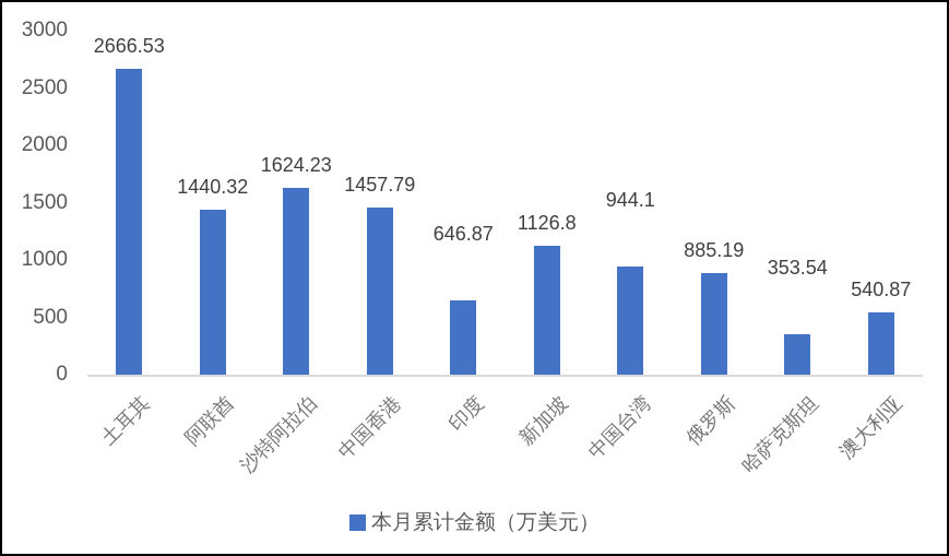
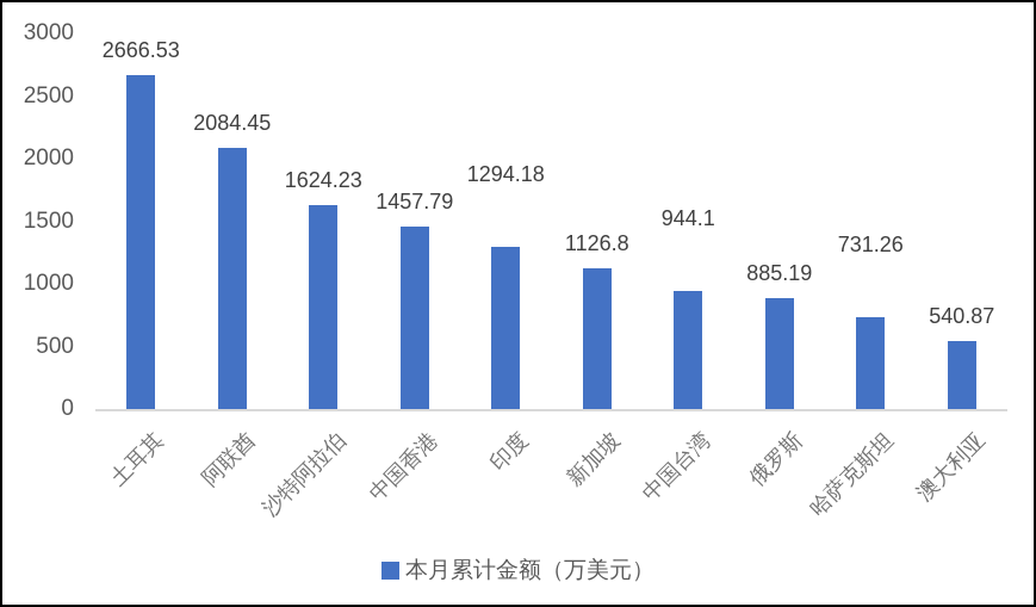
阿联酋: 1440.32 -> 2084.45
印度: 646.87 -> 1294.18
哈萨克斯坦: 353.54 -> 731.26
